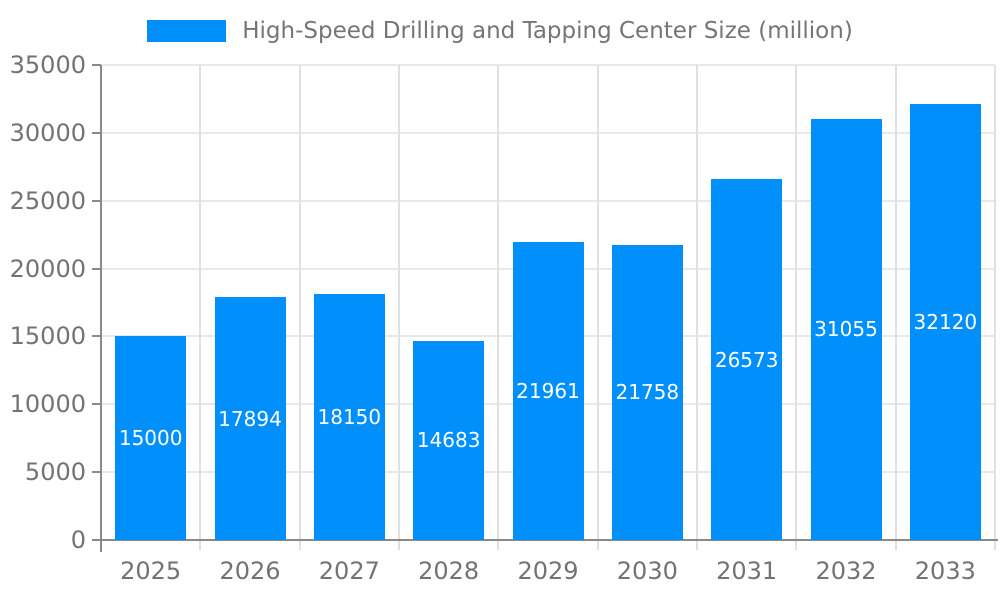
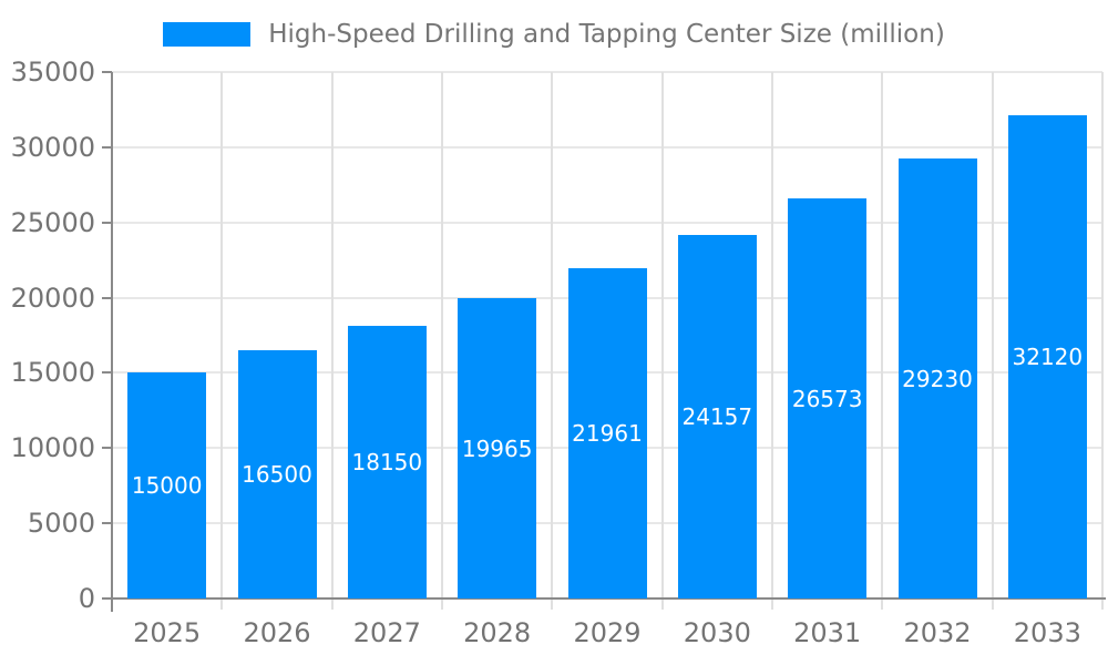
2026: 17894 -> 16500
2028: 14683 -> 19965
2030: 21758 -> 24157
2032: 31055 -> 29230
